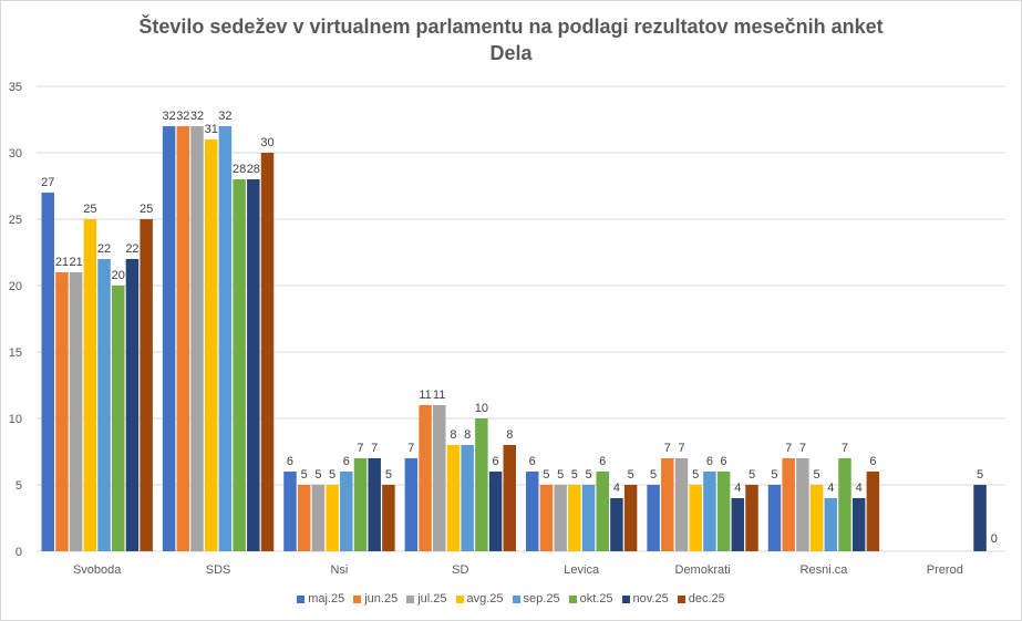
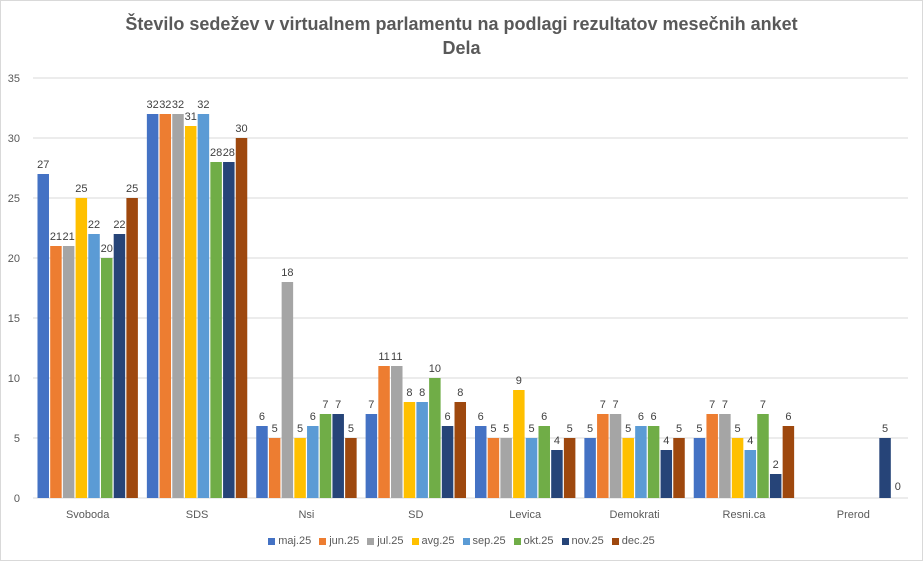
jul.25/Nsi: 5 -> 18
avg.25/Levica: 5 -> 9
nov.25/Resni.ca: 4 -> 2
